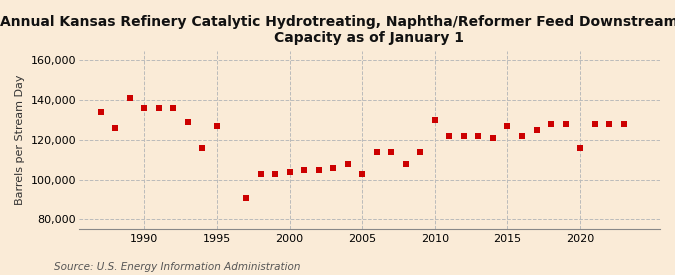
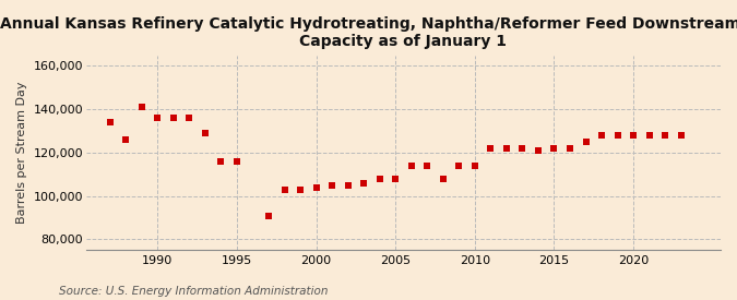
1995: 127,000 -> 116,000
2005: 103,000 -> 108,000
2010: 130,000 -> 114,000
2015: 127,000 -> 122,000
2020: 116,000 -> 128,000
